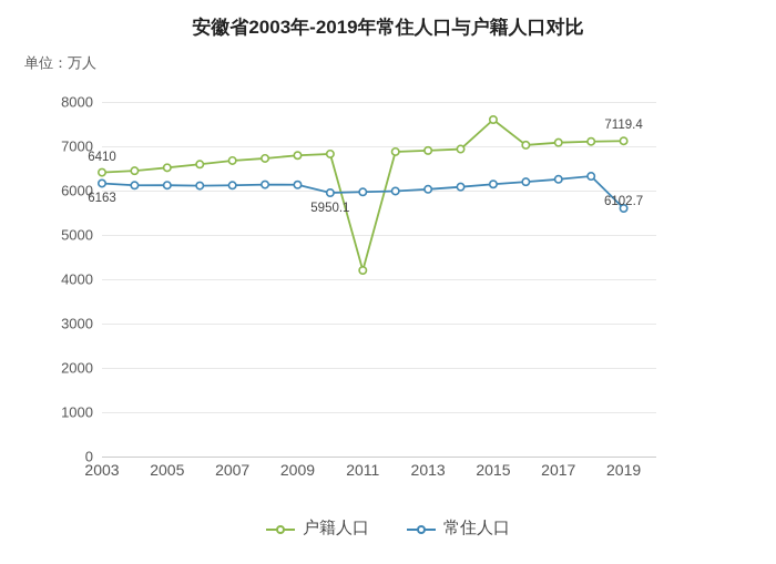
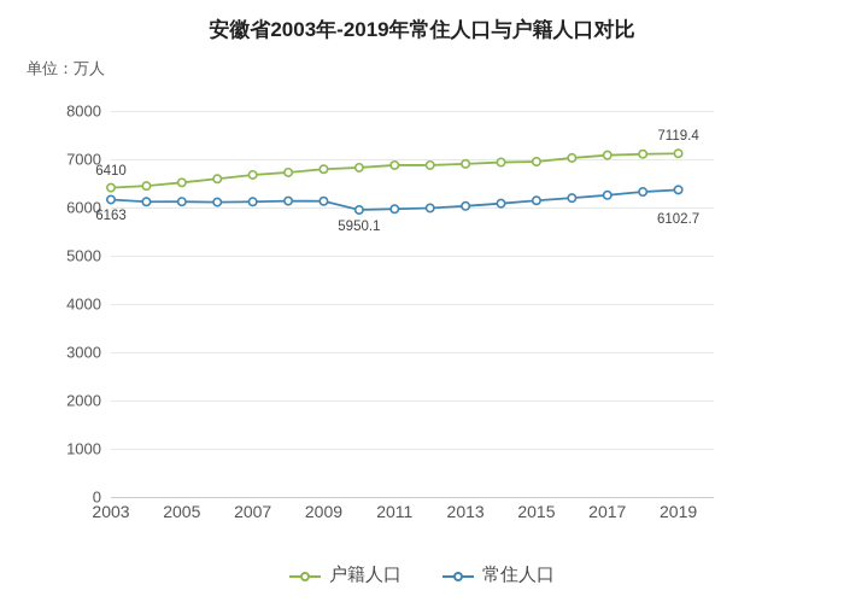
户籍人口/2011: 4200 -> 6900
户籍人口/2015: 7600 -> 7000
常住人口/2019: 5600 -> 6400
